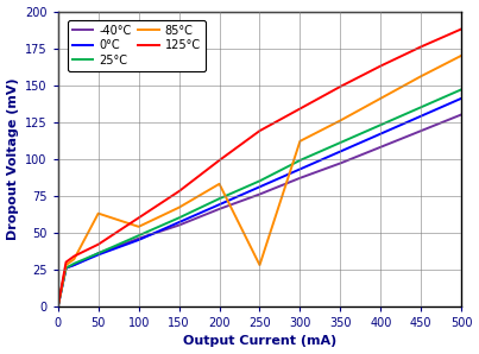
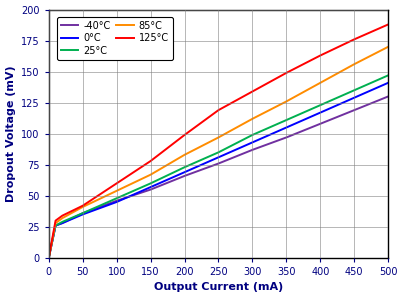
85°C/50: 63 -> 41
85°C/250: 28 -> 97
